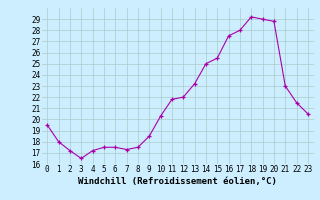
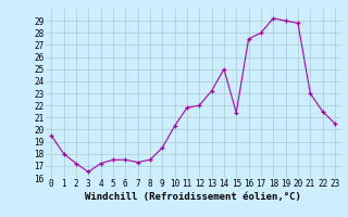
15: 25.5 -> 21.4
